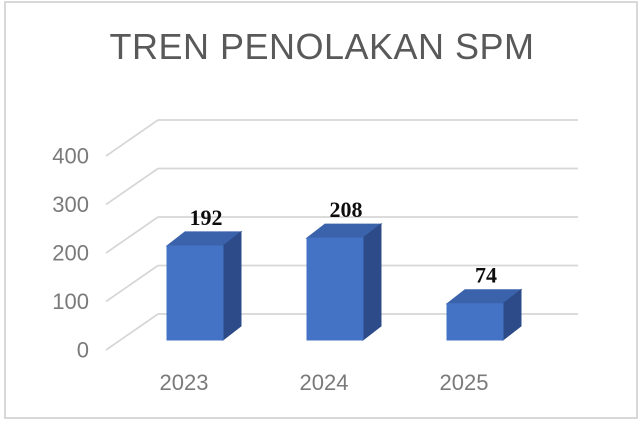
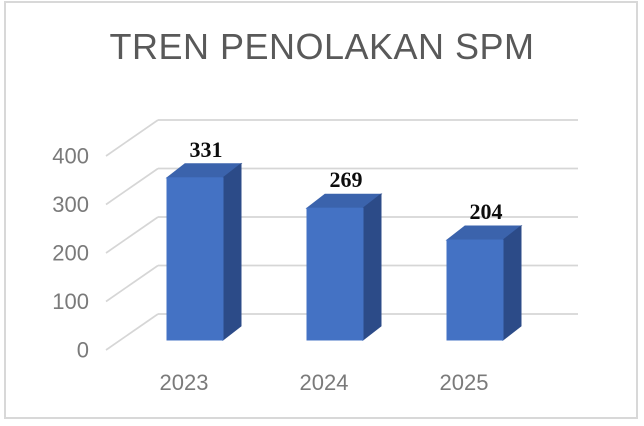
2023: 192 -> 331
2024: 208 -> 269
2025: 74 -> 204
